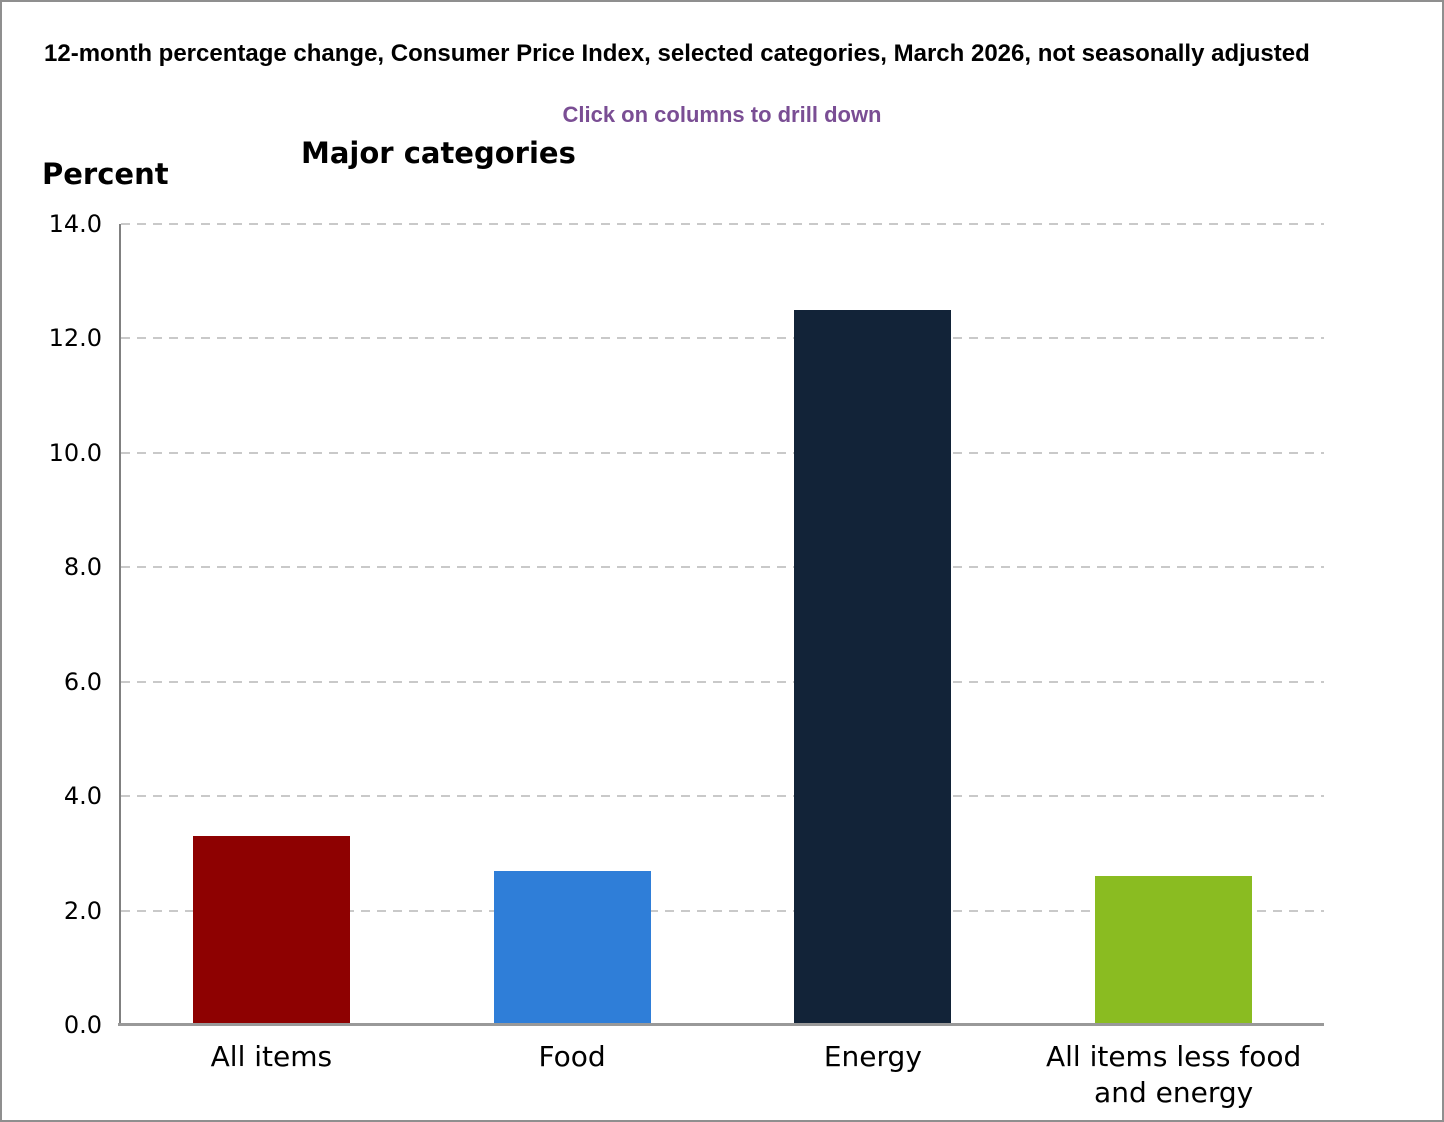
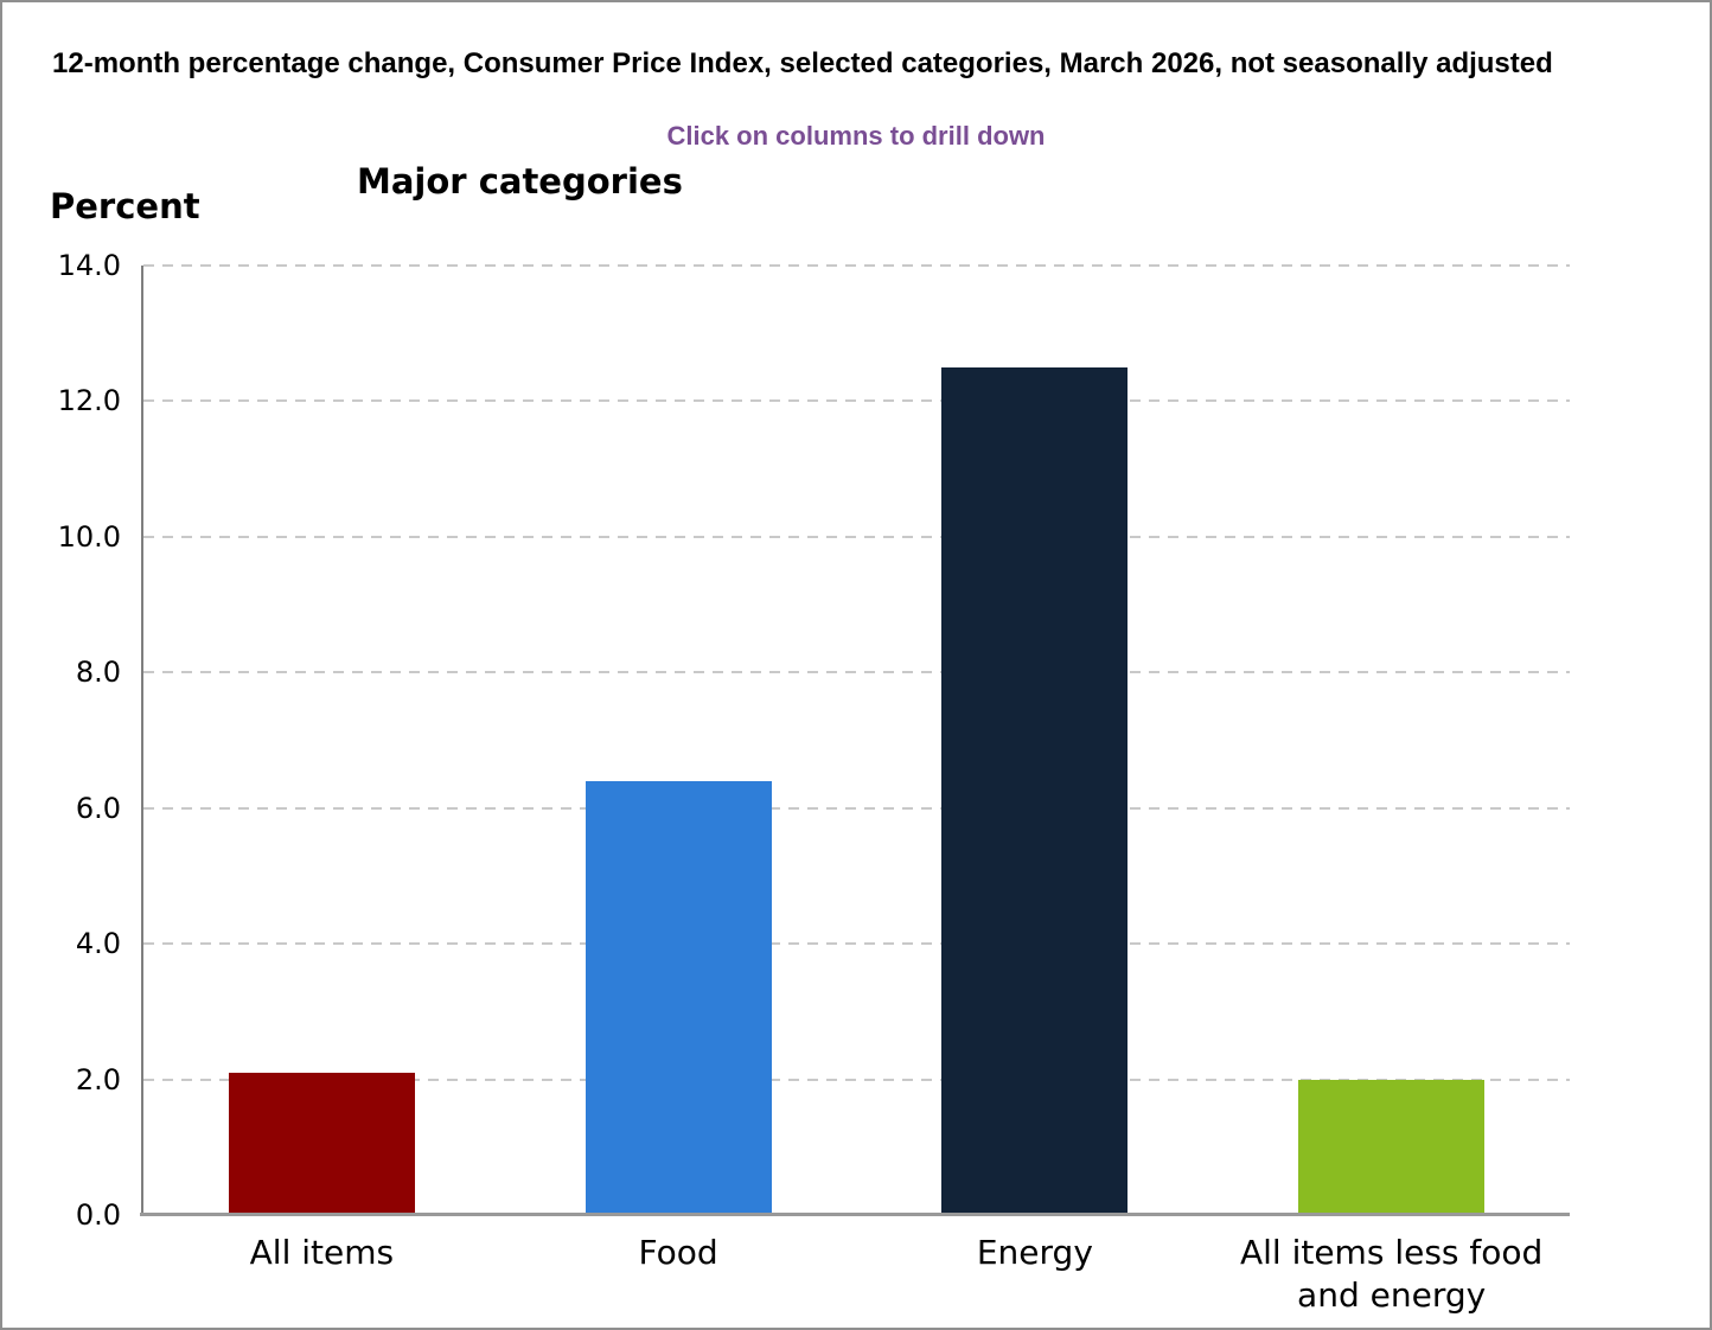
All items: 3.3 -> 2.1
Food: 2.7 -> 6.4
All items less food and energy: 2.6 -> 2.0
